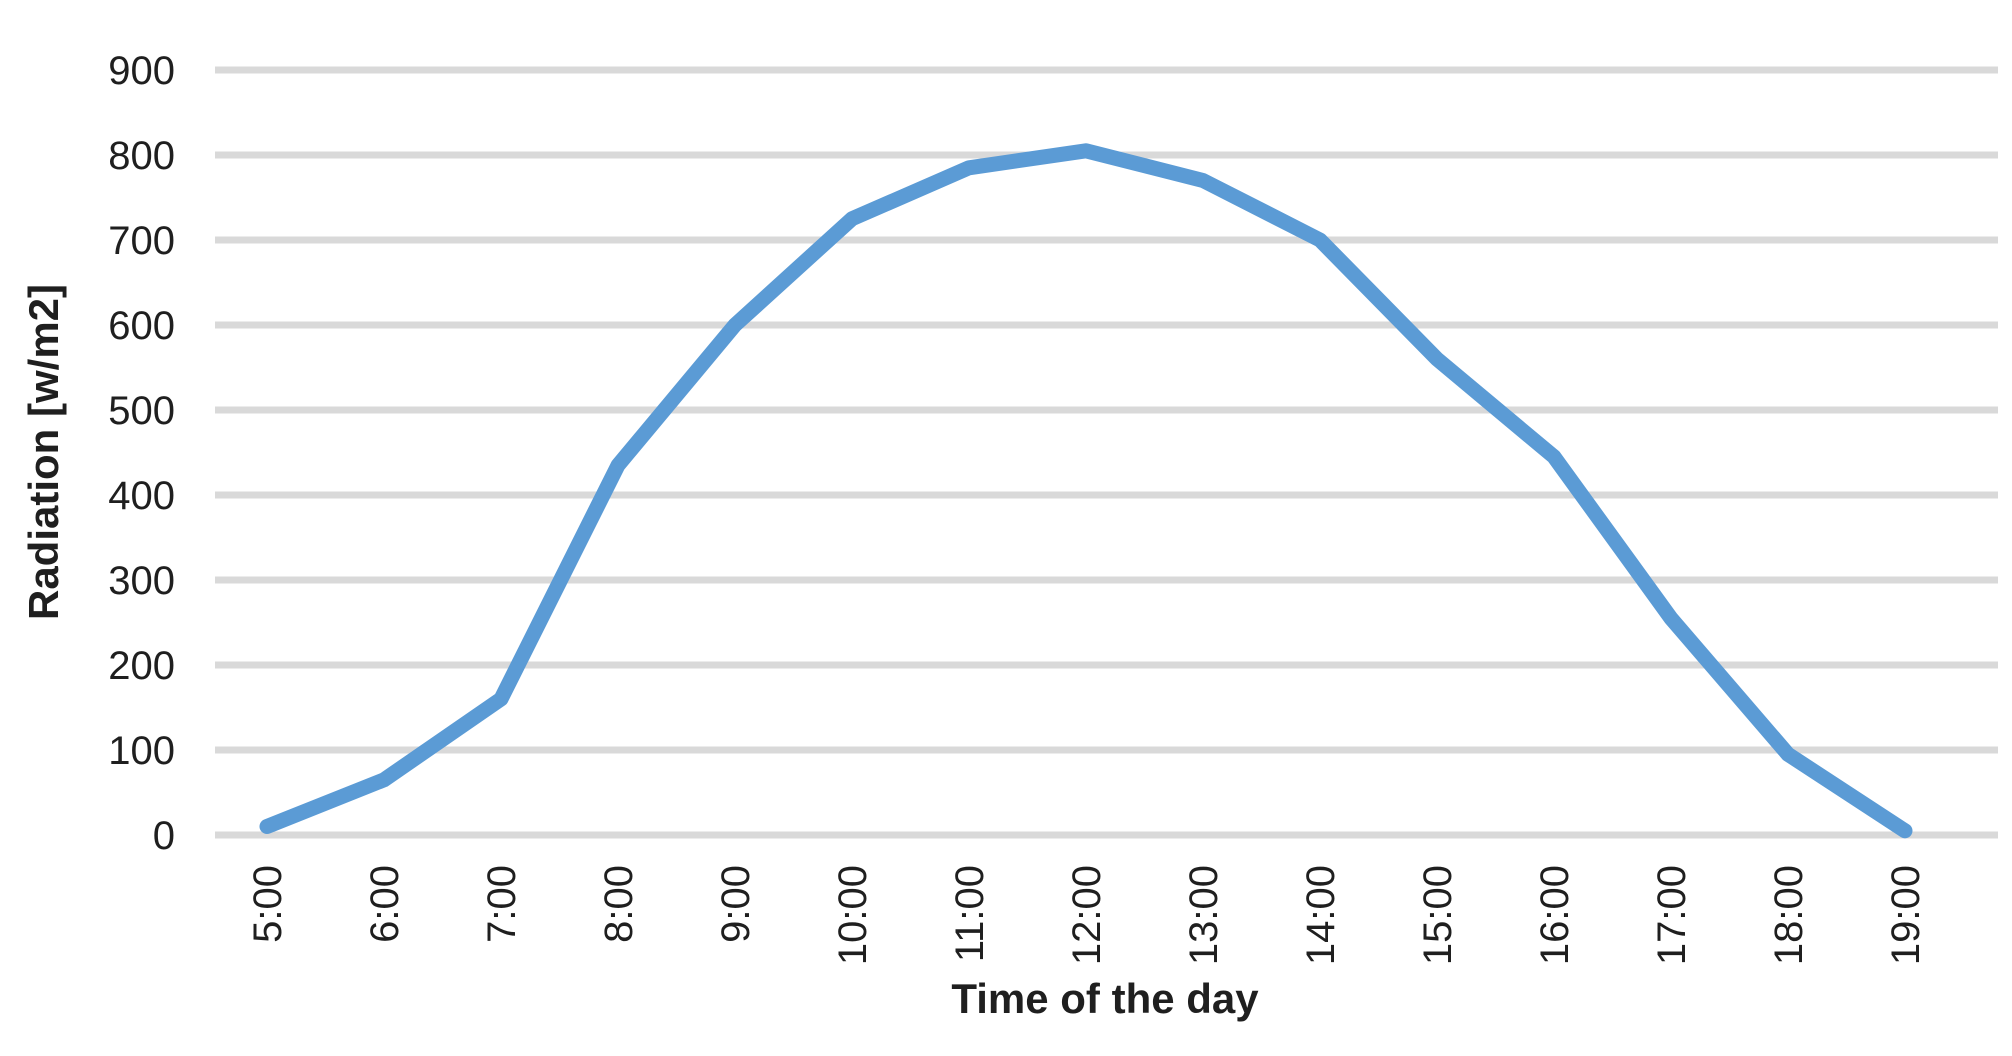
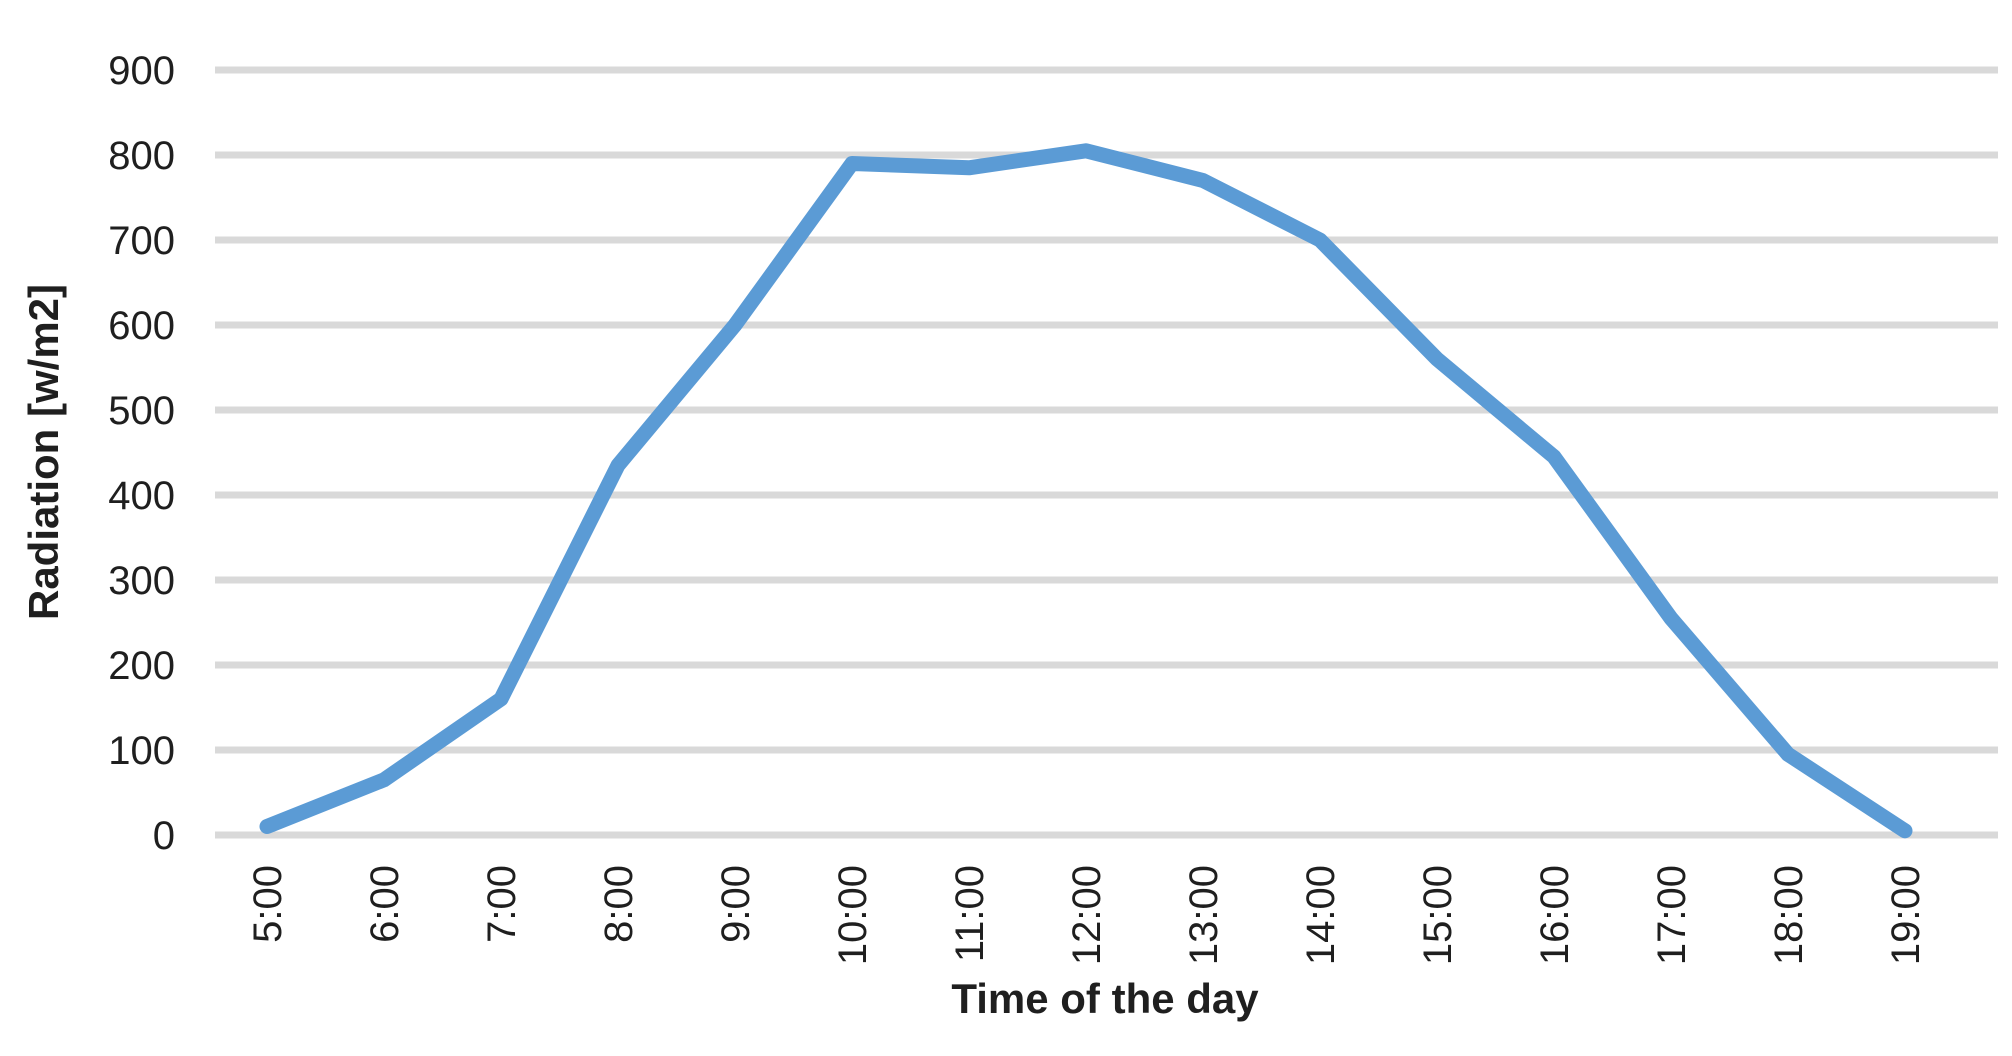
10:00: 720 -> 790
